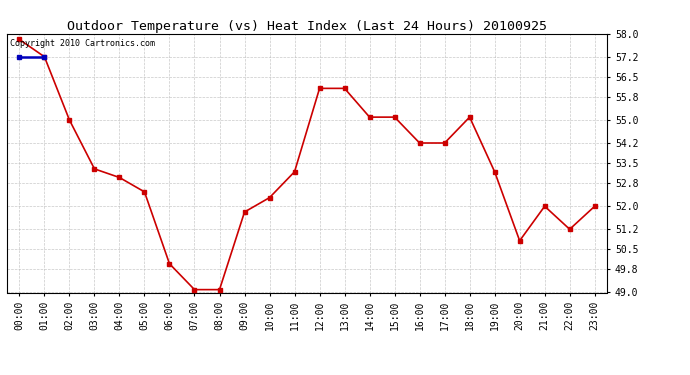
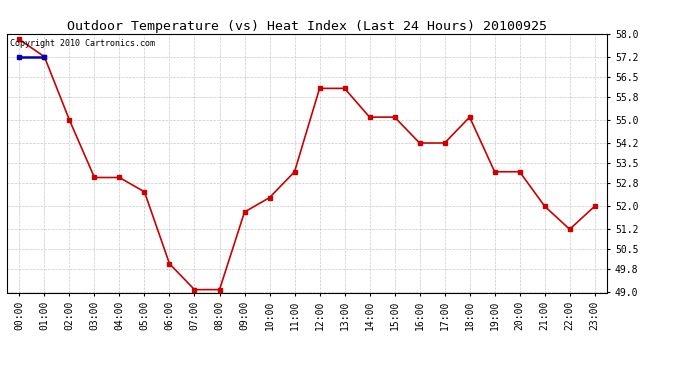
03:00: 53.3 -> 53.0
20:00: 50.8 -> 53.2
